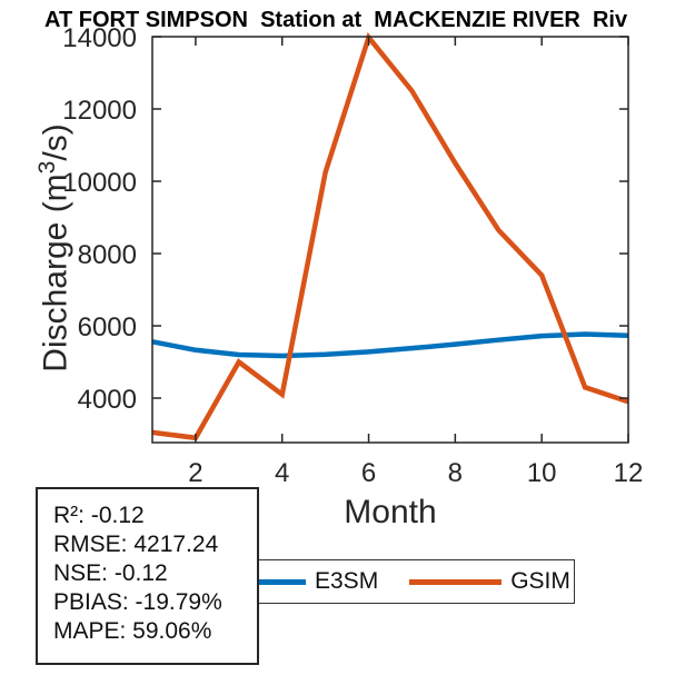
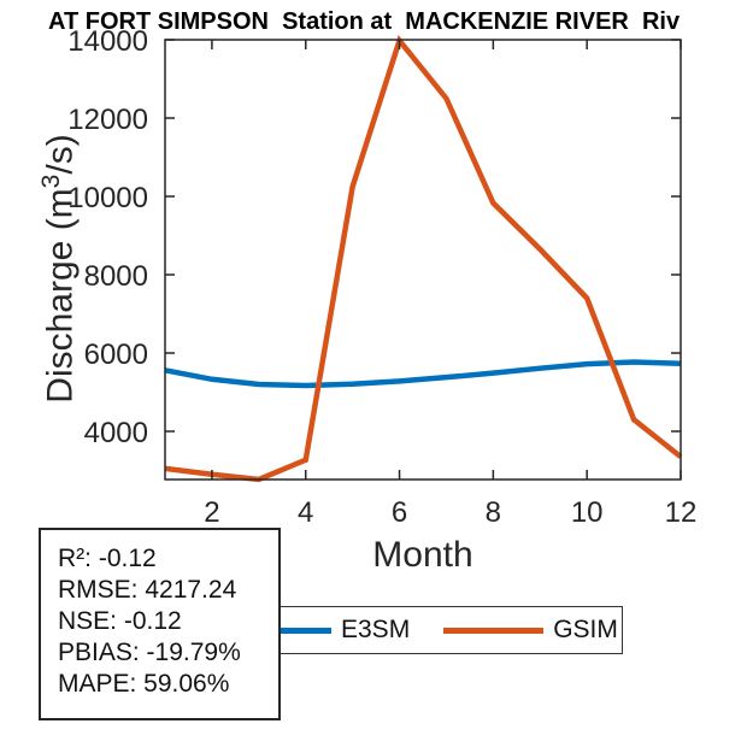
GSIM/3: 5000 -> 2800
GSIM/4: 4100 -> 3300
GSIM/8: 10500 -> 9800
GSIM/12: 3900 -> 3400
